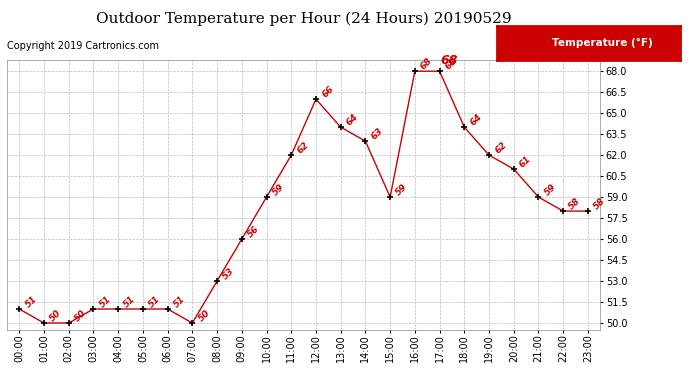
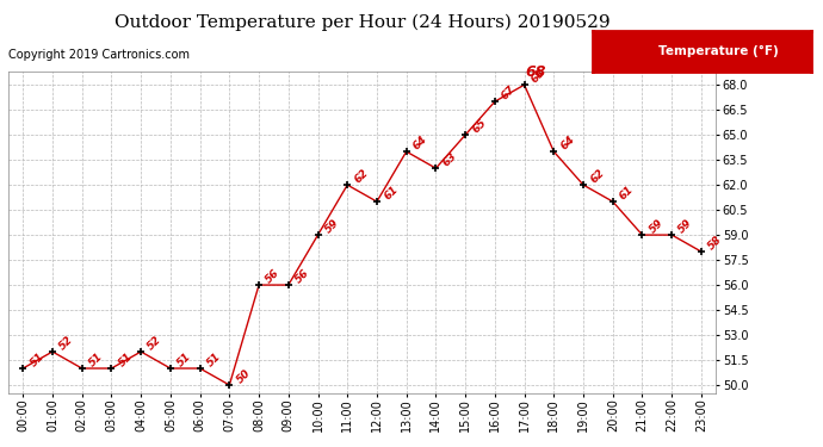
01:00: 50 -> 52
02:00: 50 -> 51
04:00: 51 -> 52
08:00: 53 -> 56
12:00: 66 -> 61
15:00: 59 -> 65
16:00: 68 -> 67
22:00: 58 -> 59
